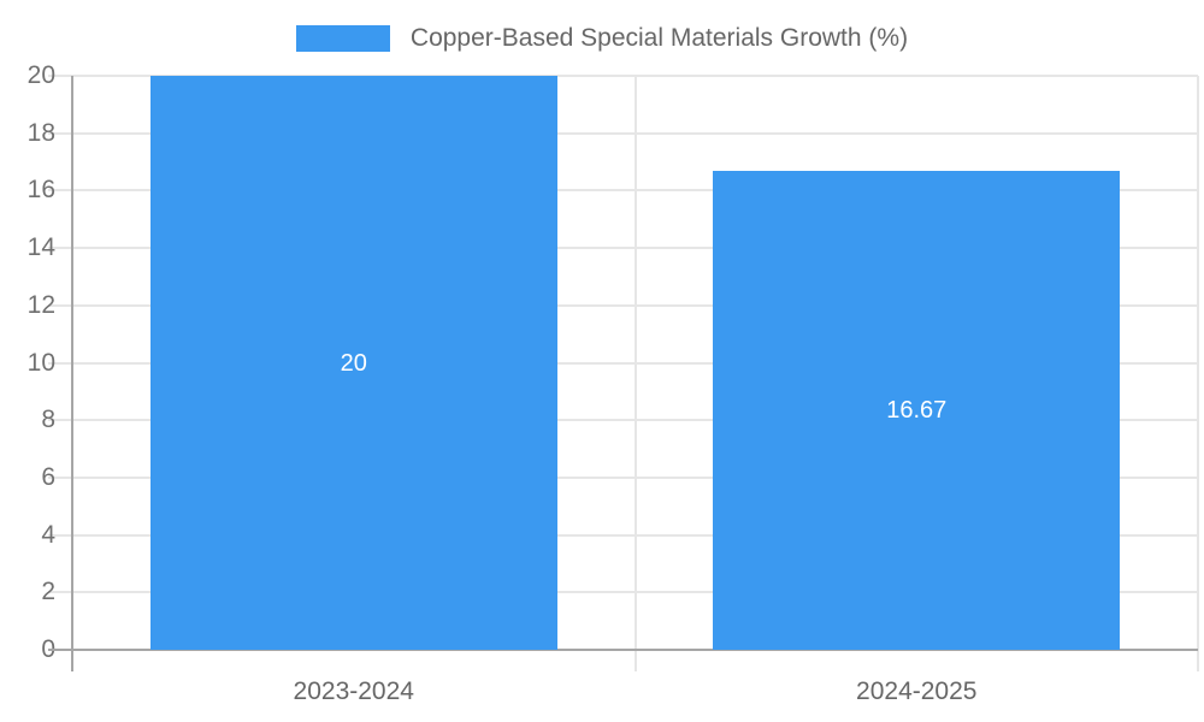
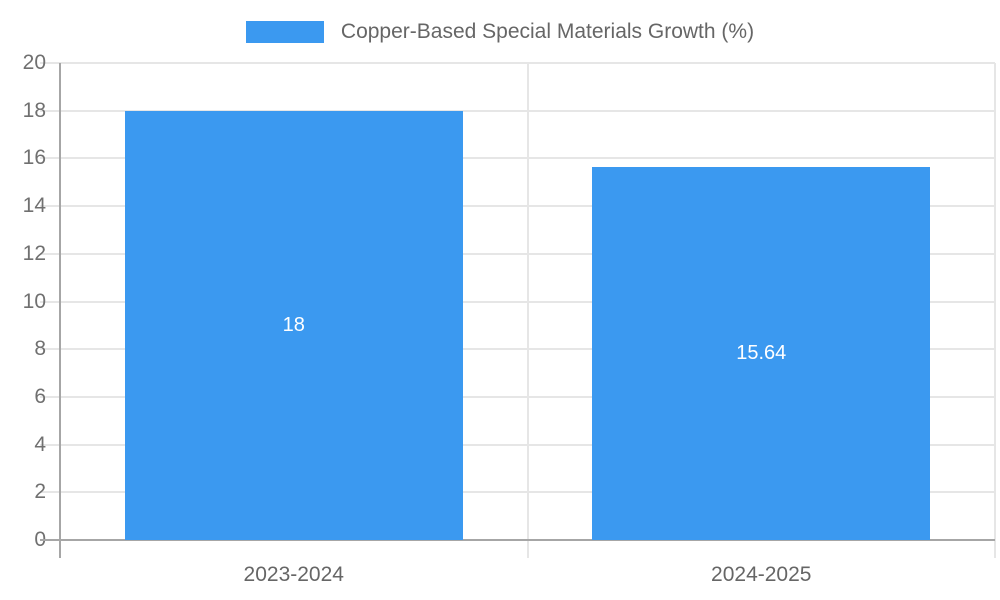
2023-2024: 20 -> 18
2024-2025: 16.67 -> 15.64
